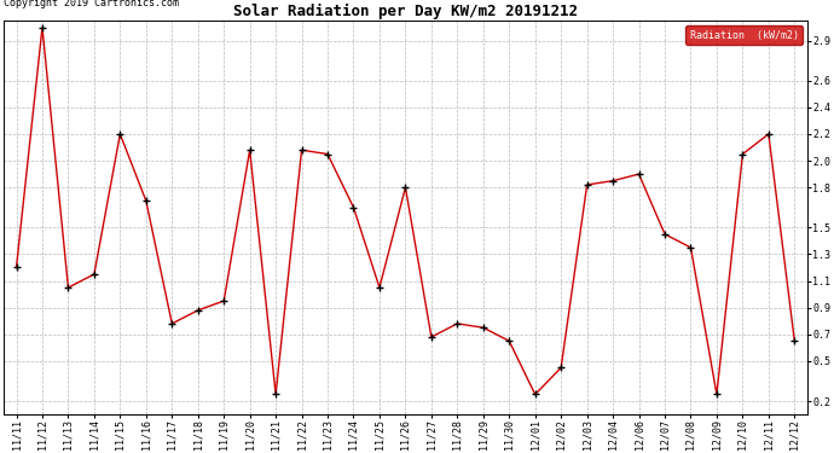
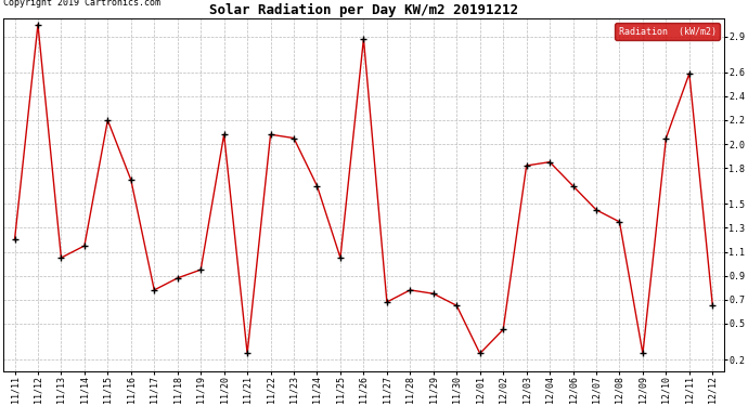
11/26: 1.80 -> 2.88
12/06: 1.90 -> 1.65
12/11: 2.20 -> 2.59
